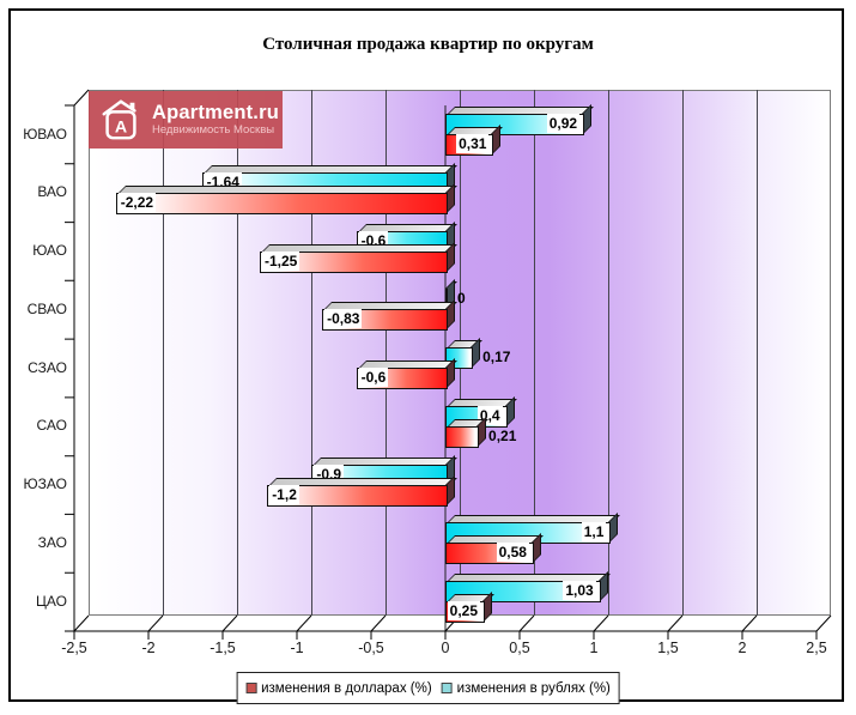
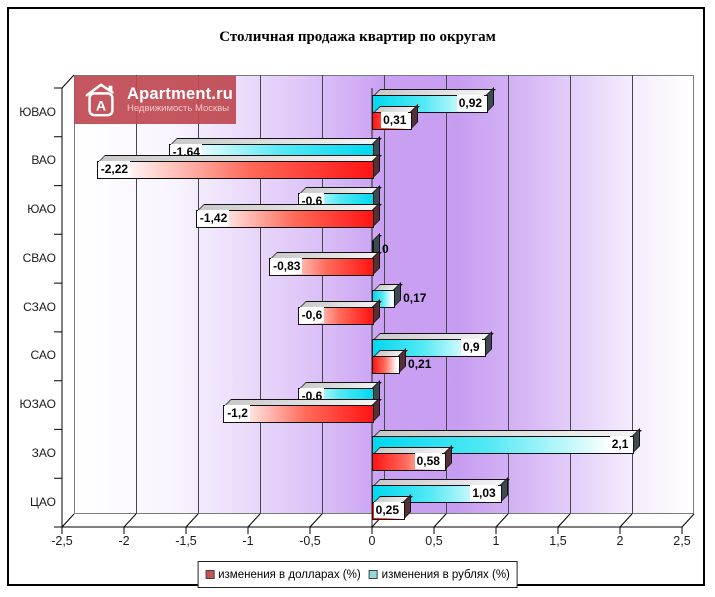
изменения в долларах (%)/ЮАО: -1,25 -> -1,42
изменения в рублях (%)/САО: 0,4 -> 0,9
изменения в рублях (%)/ЮЗАО: -0,9 -> -0,6
изменения в рублях (%)/ЗАО: 1,1 -> 2,1
